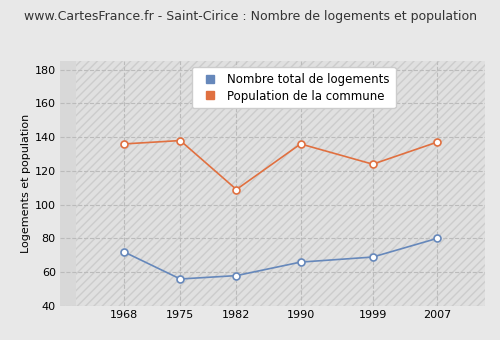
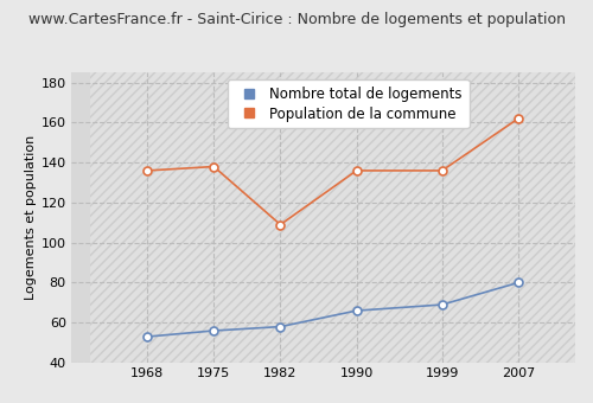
Nombre total de logements/1968: 72 -> 53
Population de la commune/1999: 124 -> 136
Population de la commune/2007: 137 -> 162
